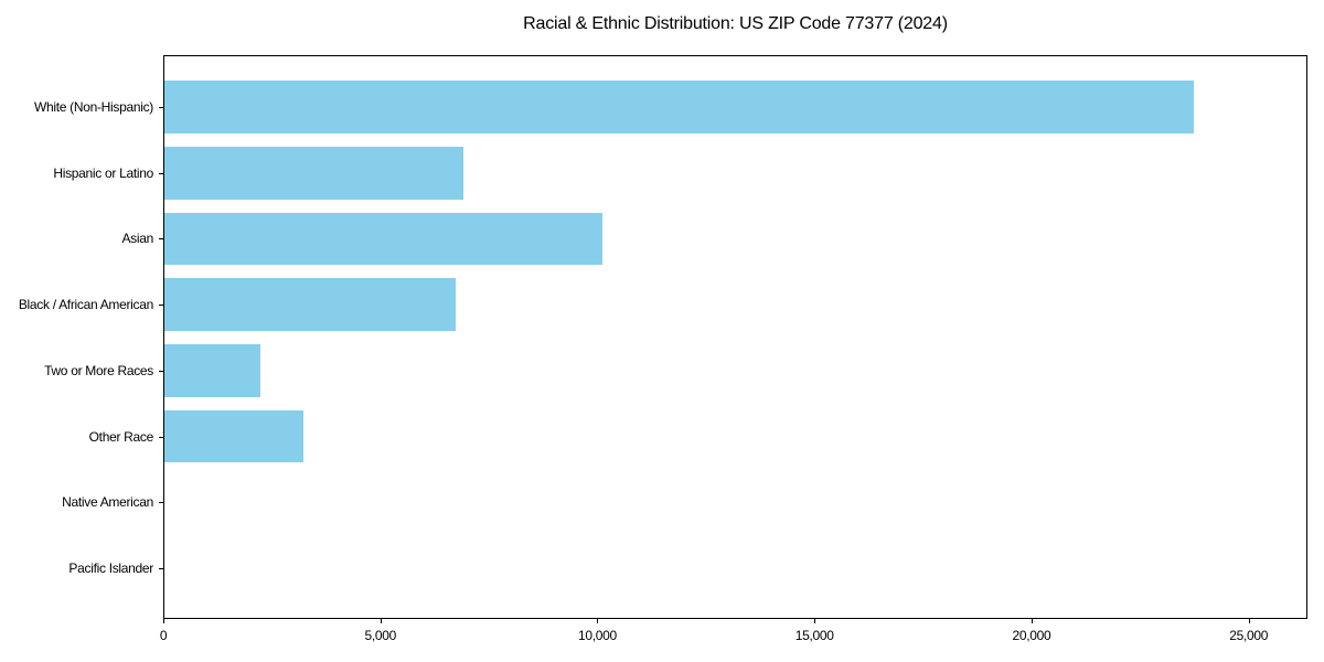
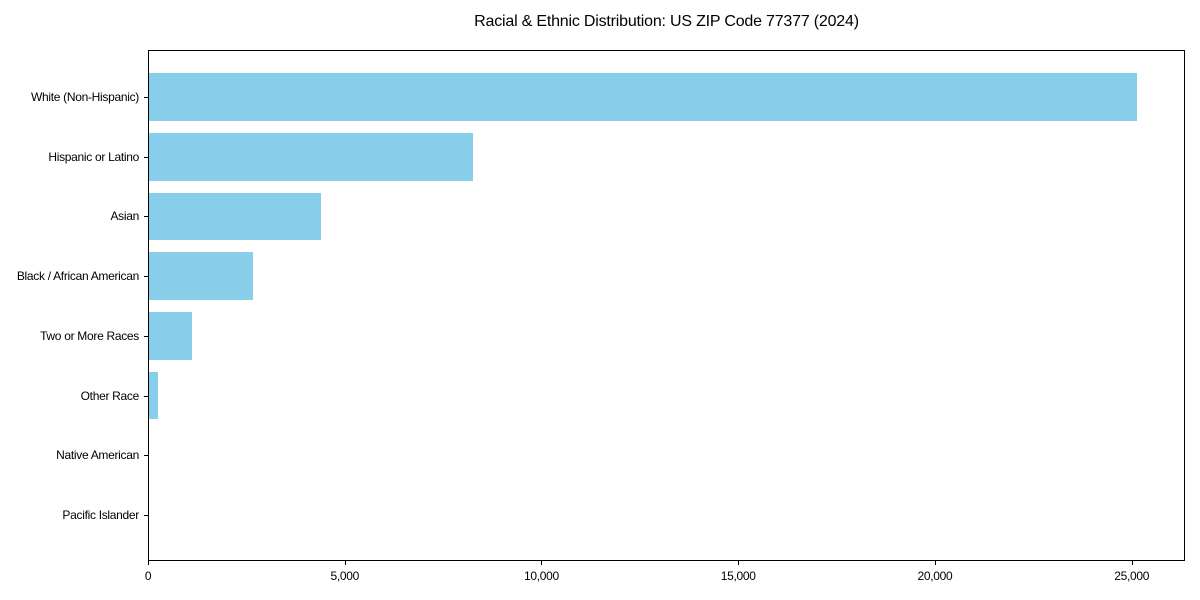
White (Non-Hispanic): 23700 -> 25100
Hispanic or Latino: 6900 -> 8200
Asian: 10100 -> 4400
Black / African American: 6700 -> 2600
Two or More Races: 2200 -> 1100
Other Race: 3200 -> 200
